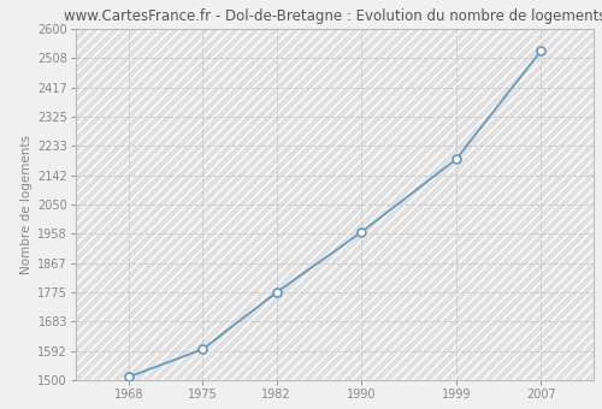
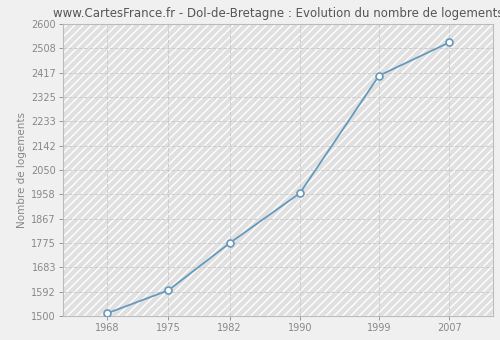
1999: 2192 -> 2405
